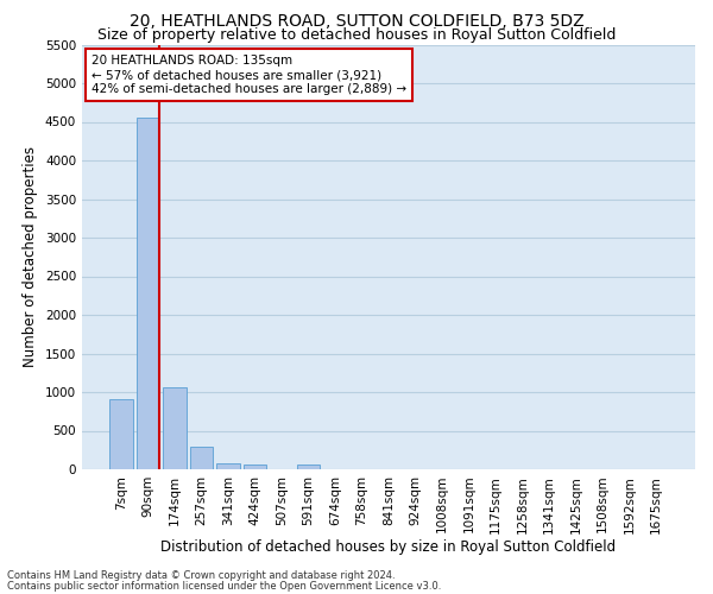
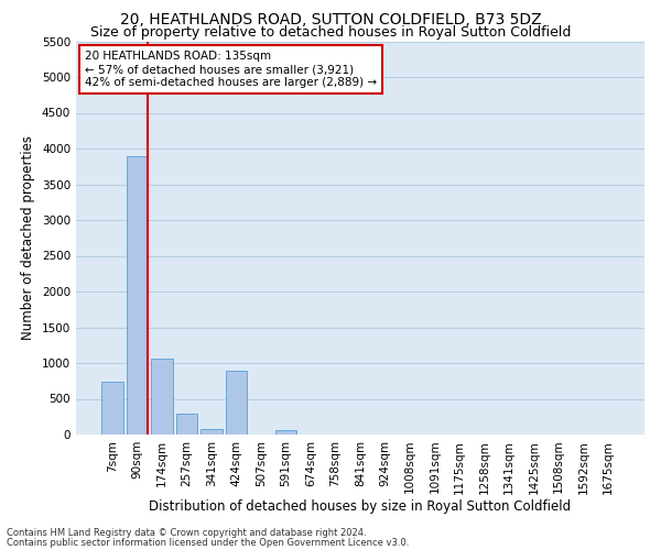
7sqm: 910 -> 740
90sqm: 4560 -> 3900
424sqm: 60 -> 900
